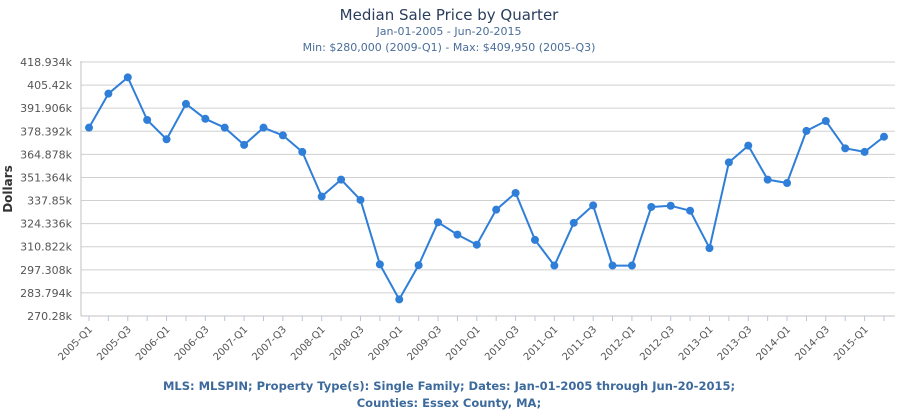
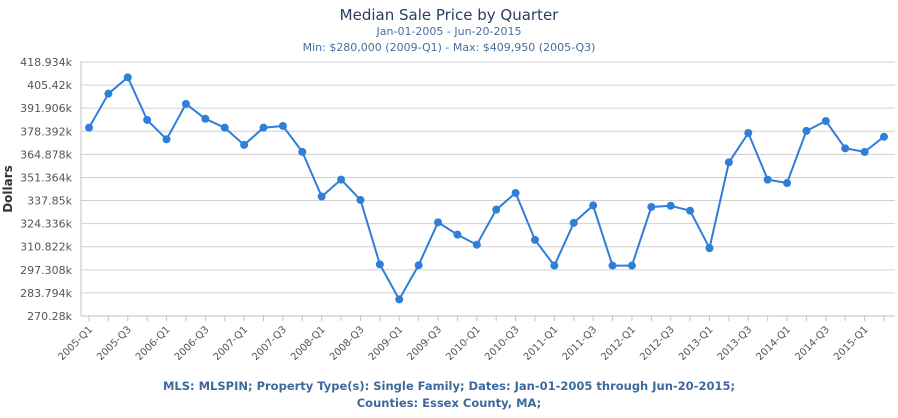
2007-Q3: 376k -> 382k
2013-Q3: 370k -> 377k
